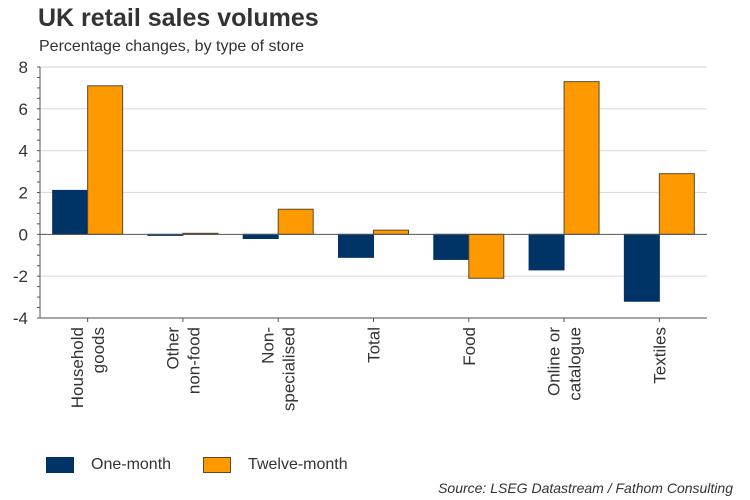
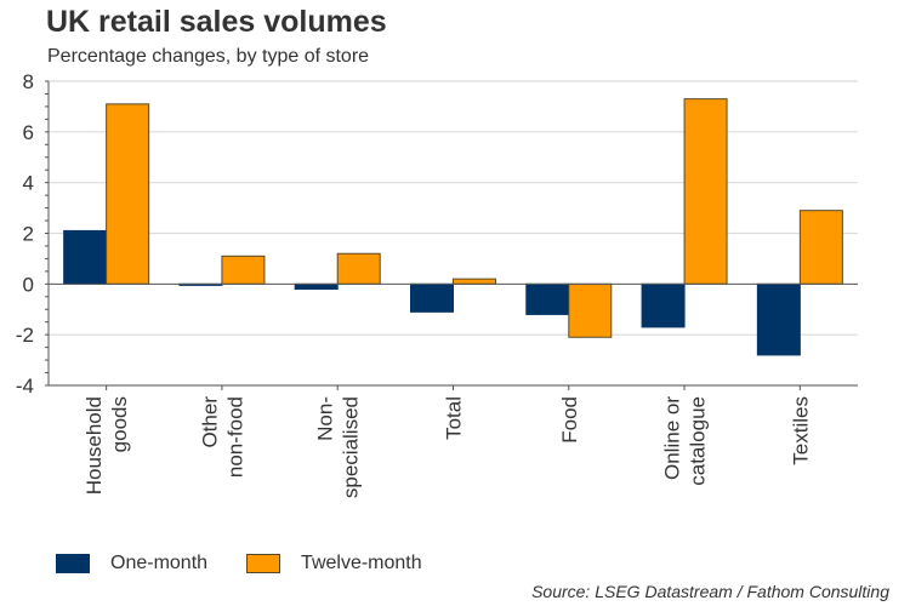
Twelve-month/Other non-food: 0.1 -> 1.1
One-month/Textiles: -3.2 -> -2.8
